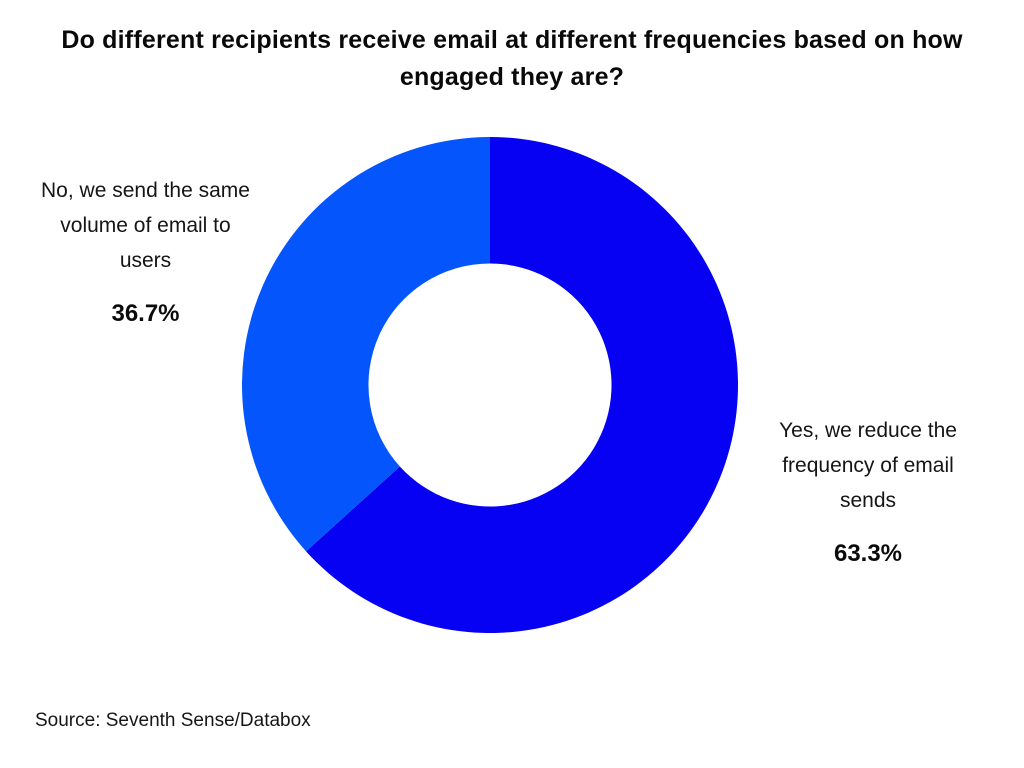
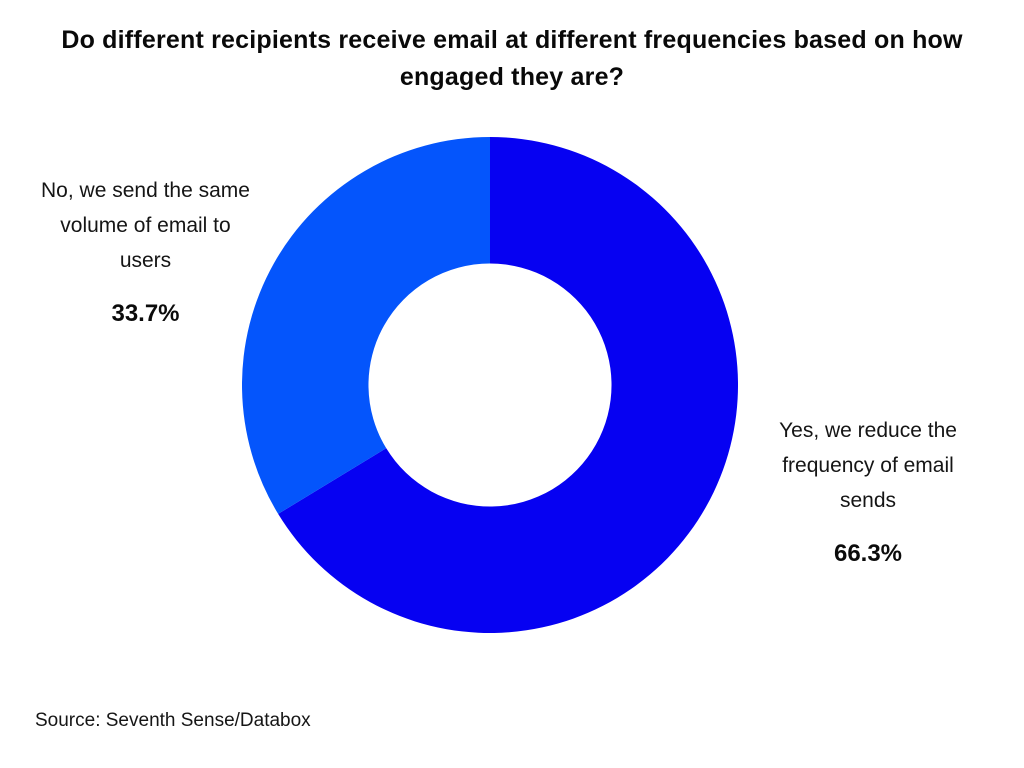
Yes, we reduce the frequency of email sends: 63.3% -> 66.3%
No, we send the same volume of email to users: 36.7% -> 33.7%
